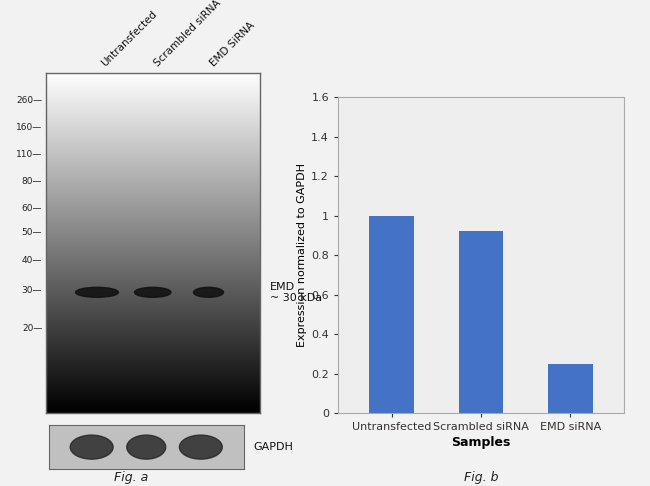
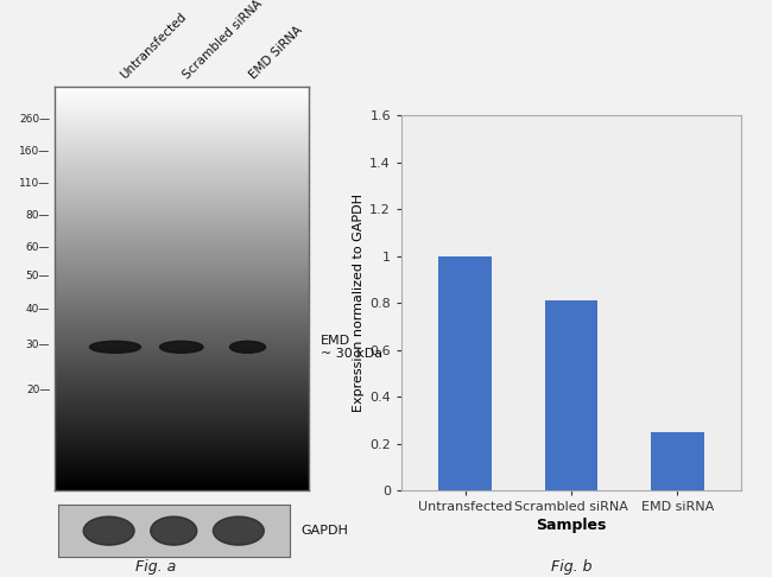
Scrambled siRNA: 0.92 -> 0.81
